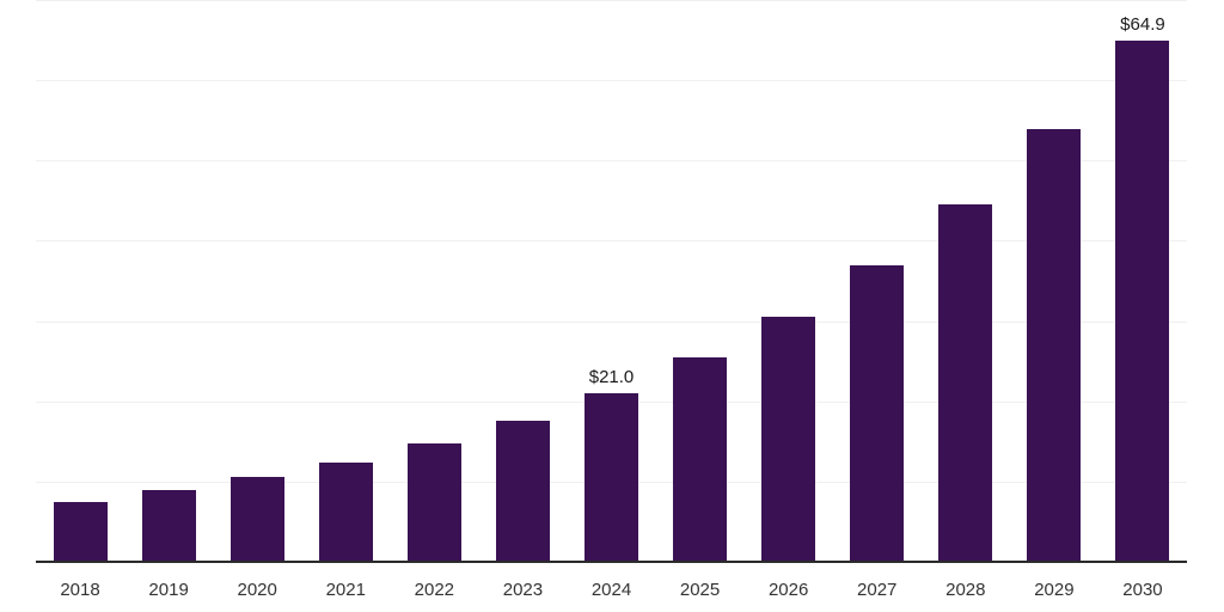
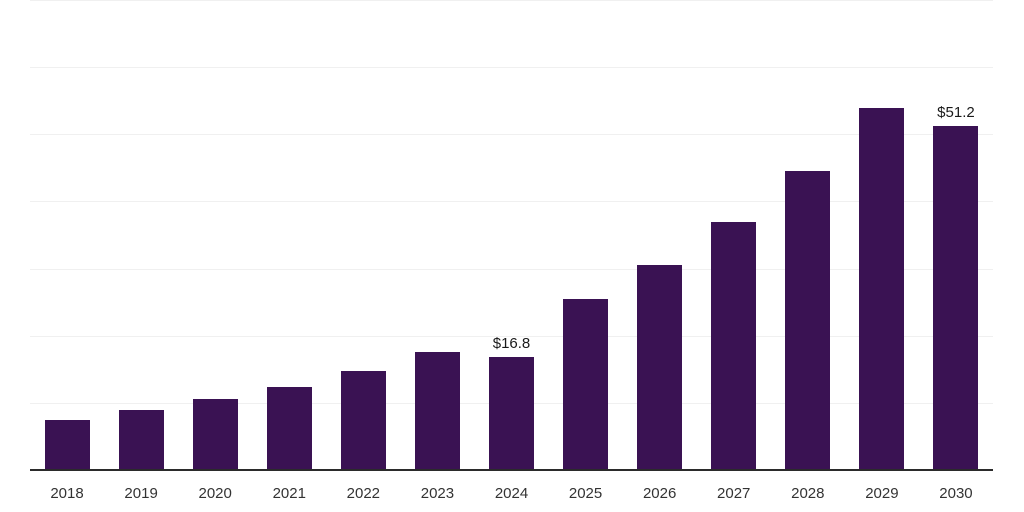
2024: $21.0 -> $16.8
2030: $64.9 -> $51.2
